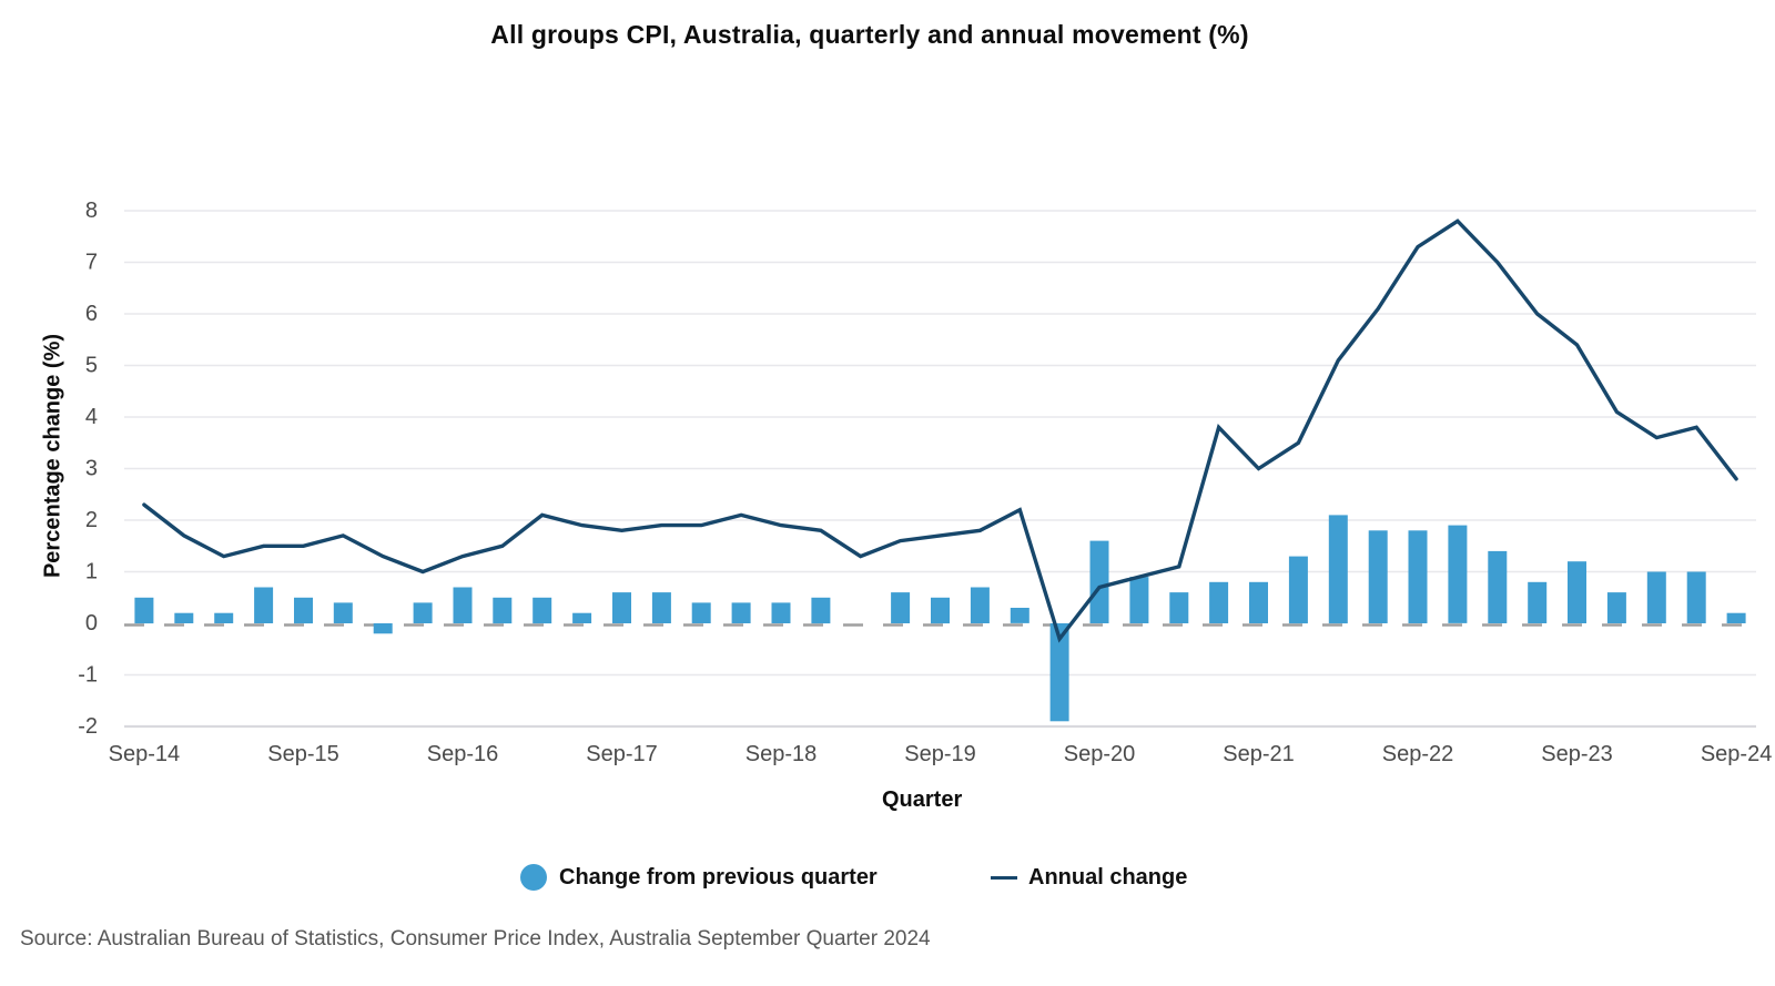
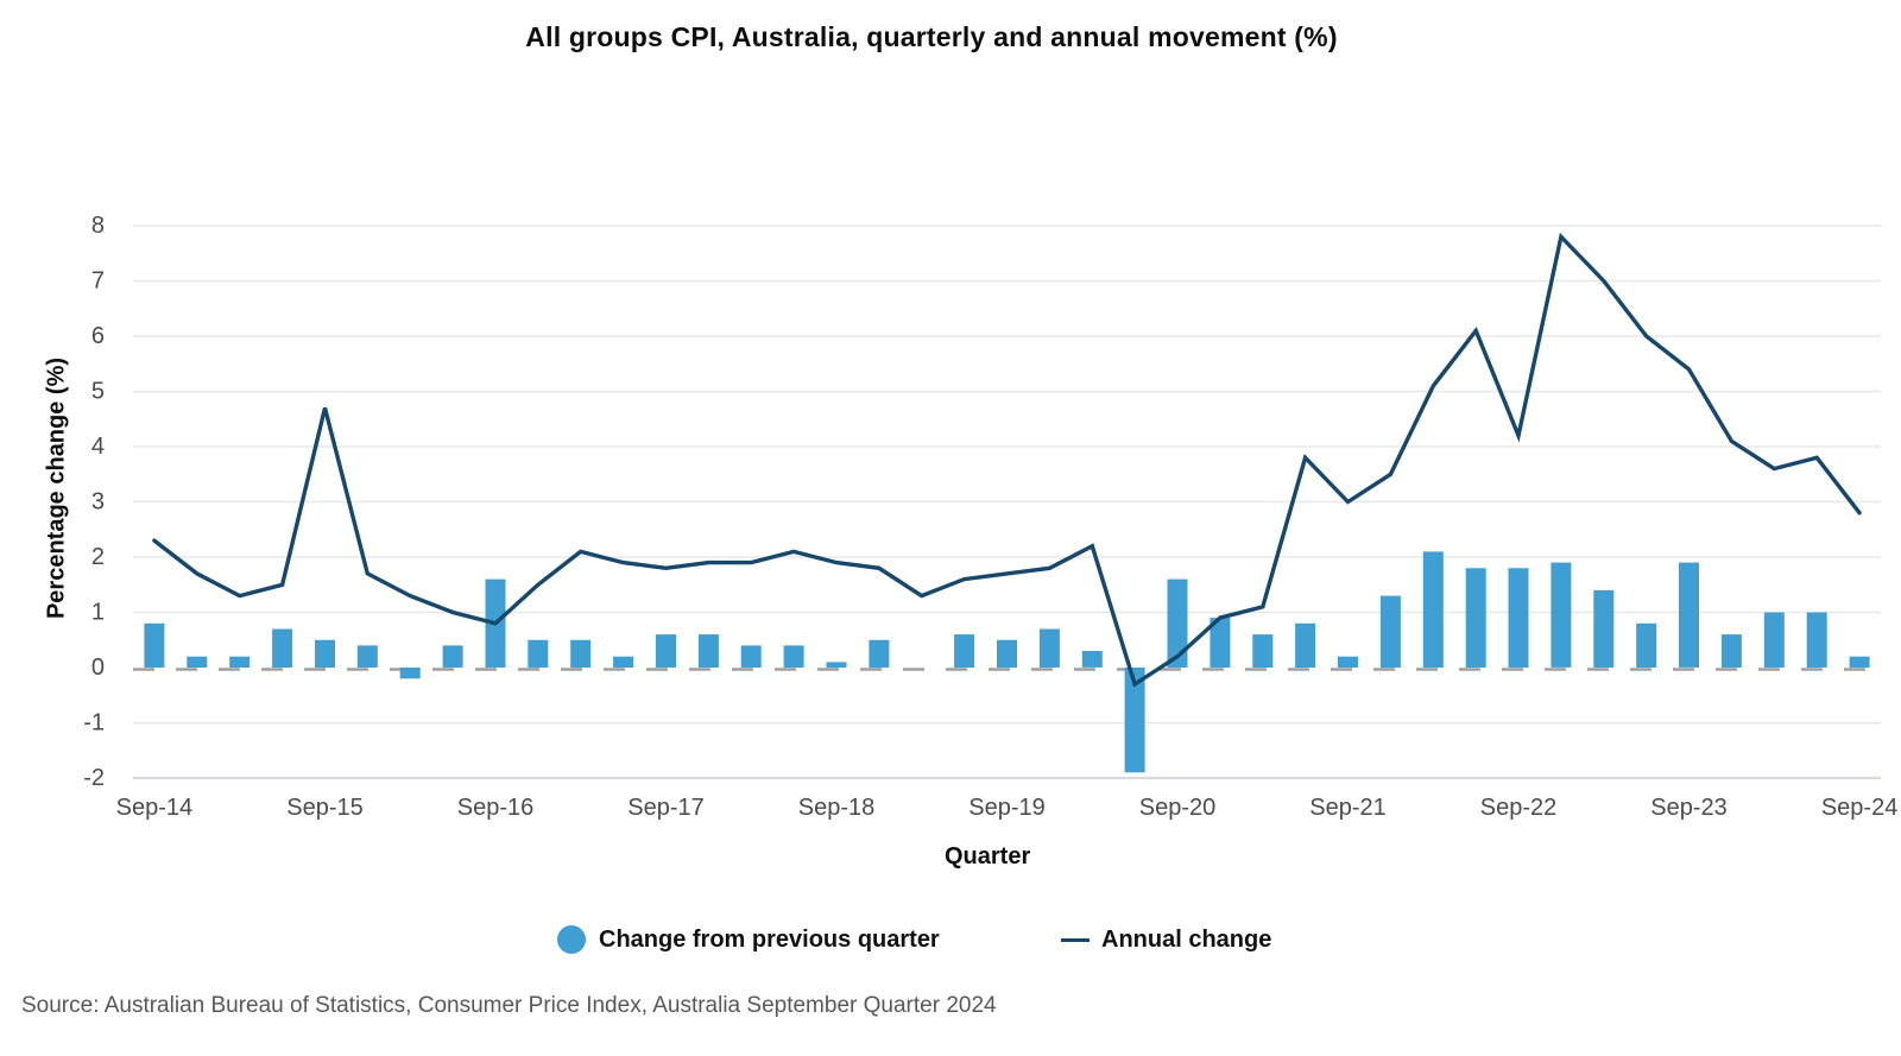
Change from previous quarter/Sep-14: 0.5 -> 0.8
Annual change/Sep-15: 1.5 -> 4.7
Change from previous quarter/Sep-16: 0.7 -> 1.6
Annual change/Sep-16: 1.3 -> 0.8
Change from previous quarter/Sep-18: 0.4 -> 0.1
Annual change/Sep-20: 0.7 -> 0.2
Change from previous quarter/Sep-21: 0.8 -> 0.2
Annual change/Sep-22: 7.3 -> 4.2
Change from previous quarter/Sep-23: 1.2 -> 1.9
